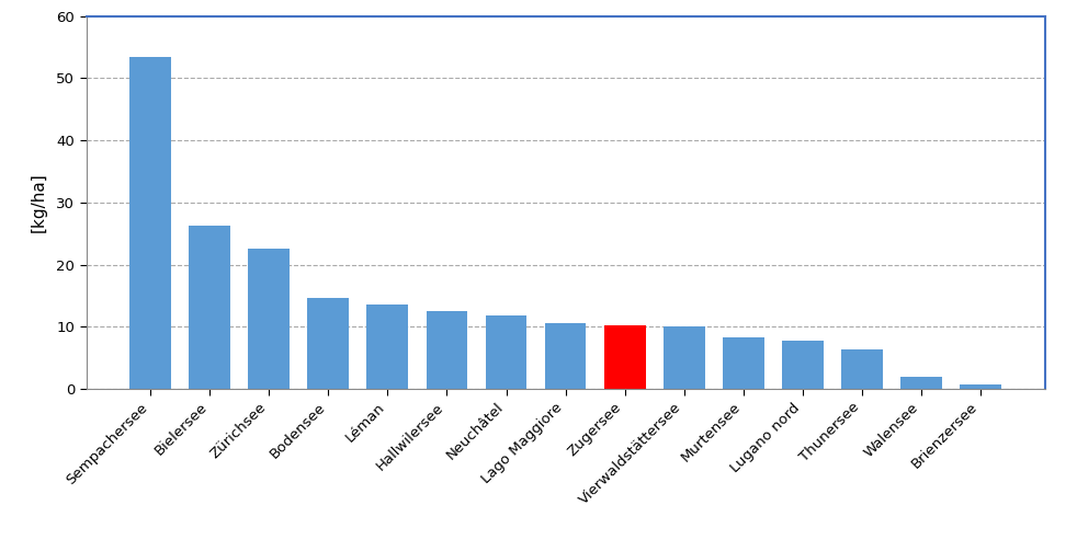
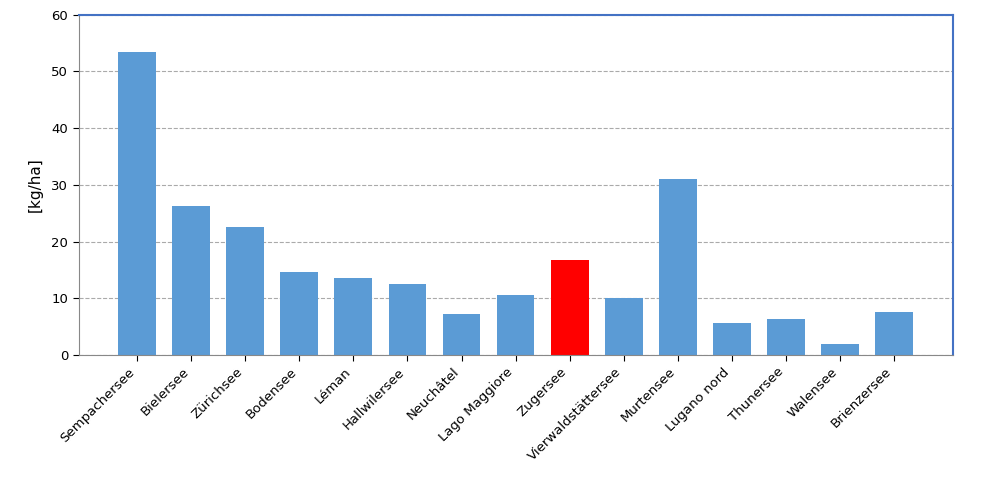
Neuchâtel: 11.8 -> 7.2
Zugersee: 10.2 -> 16.8
Murtensee: 8.3 -> 31.0
Lugano nord: 7.7 -> 5.6
Brienzersee: 0.7 -> 7.6
